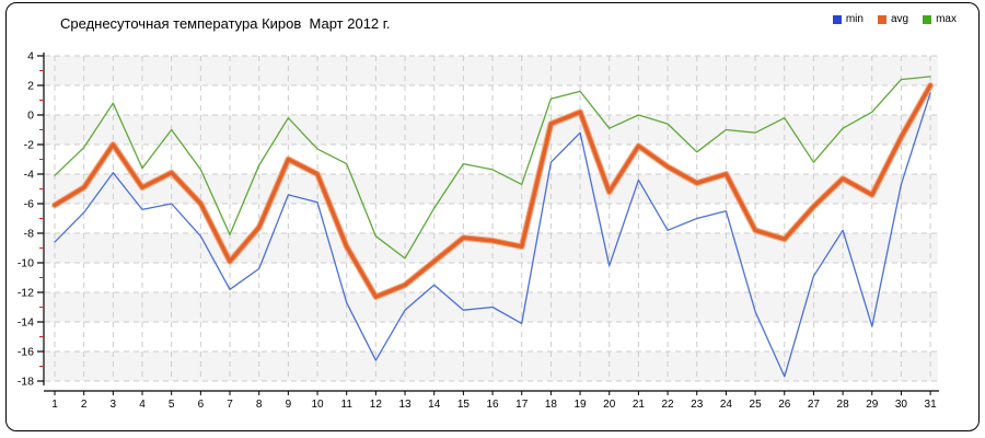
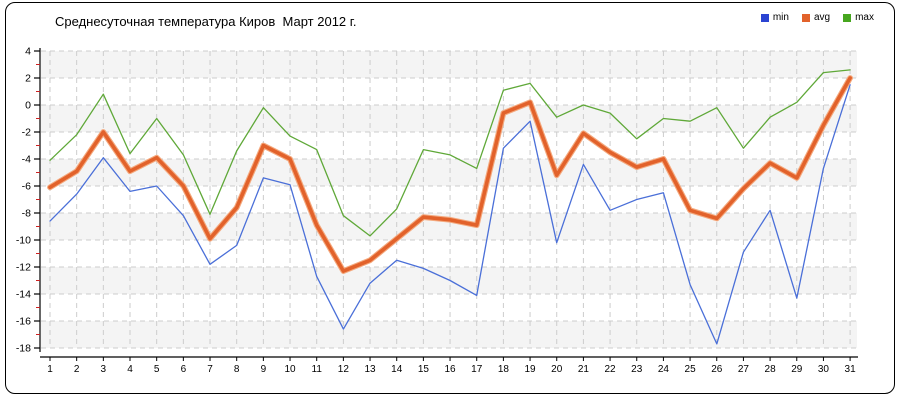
max/14: -6.3 -> -7.7
min/15: -13.2 -> -12.1
